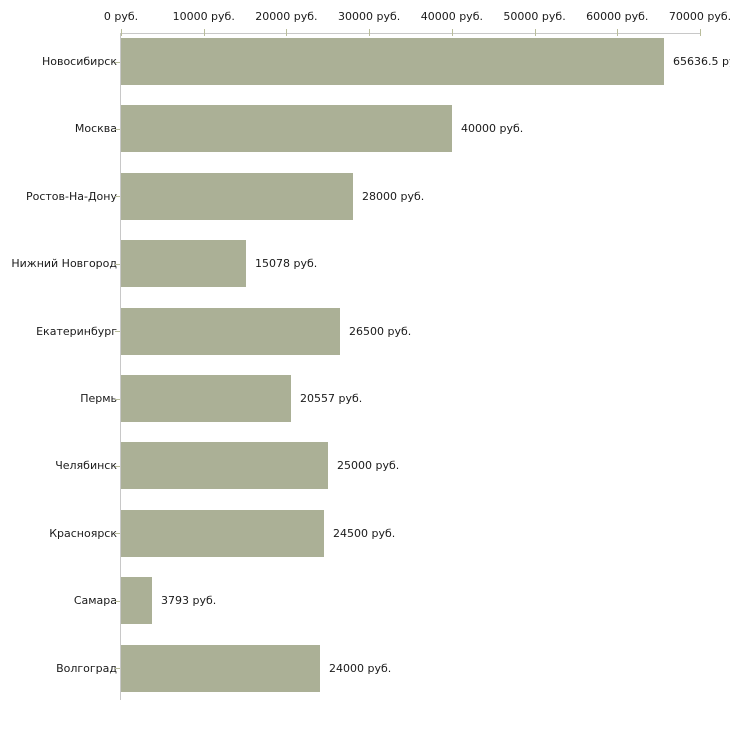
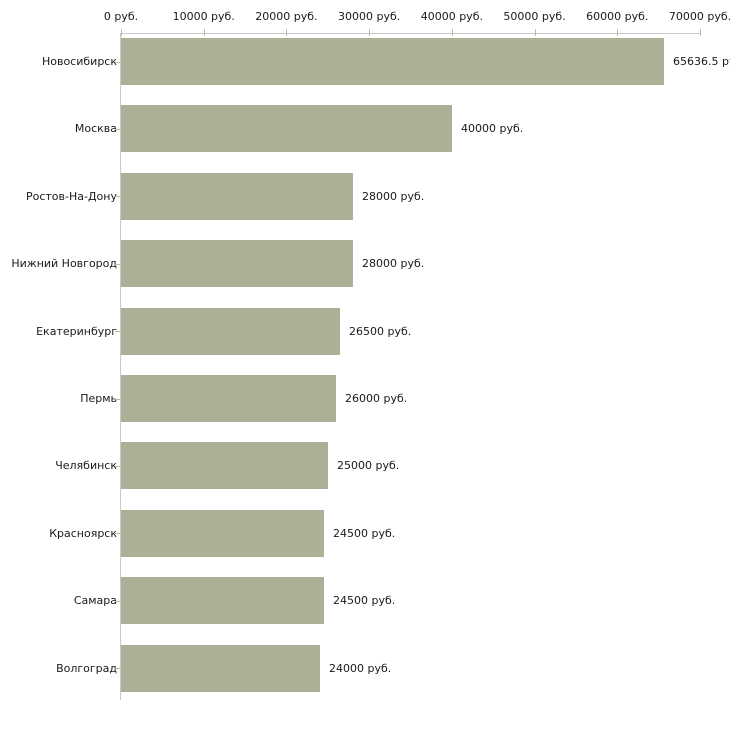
Нижний Новгород: 15078 -> 28000
Пермь: 20557 -> 26000
Самара: 3793 -> 24500
